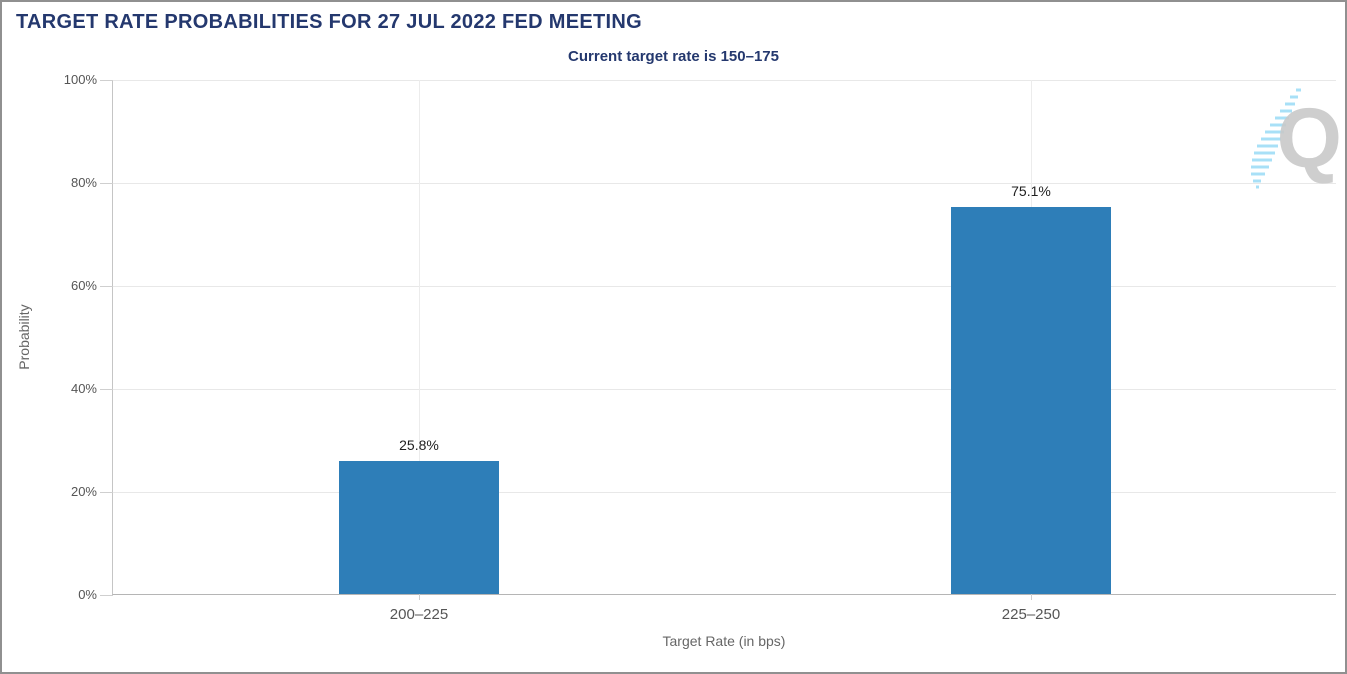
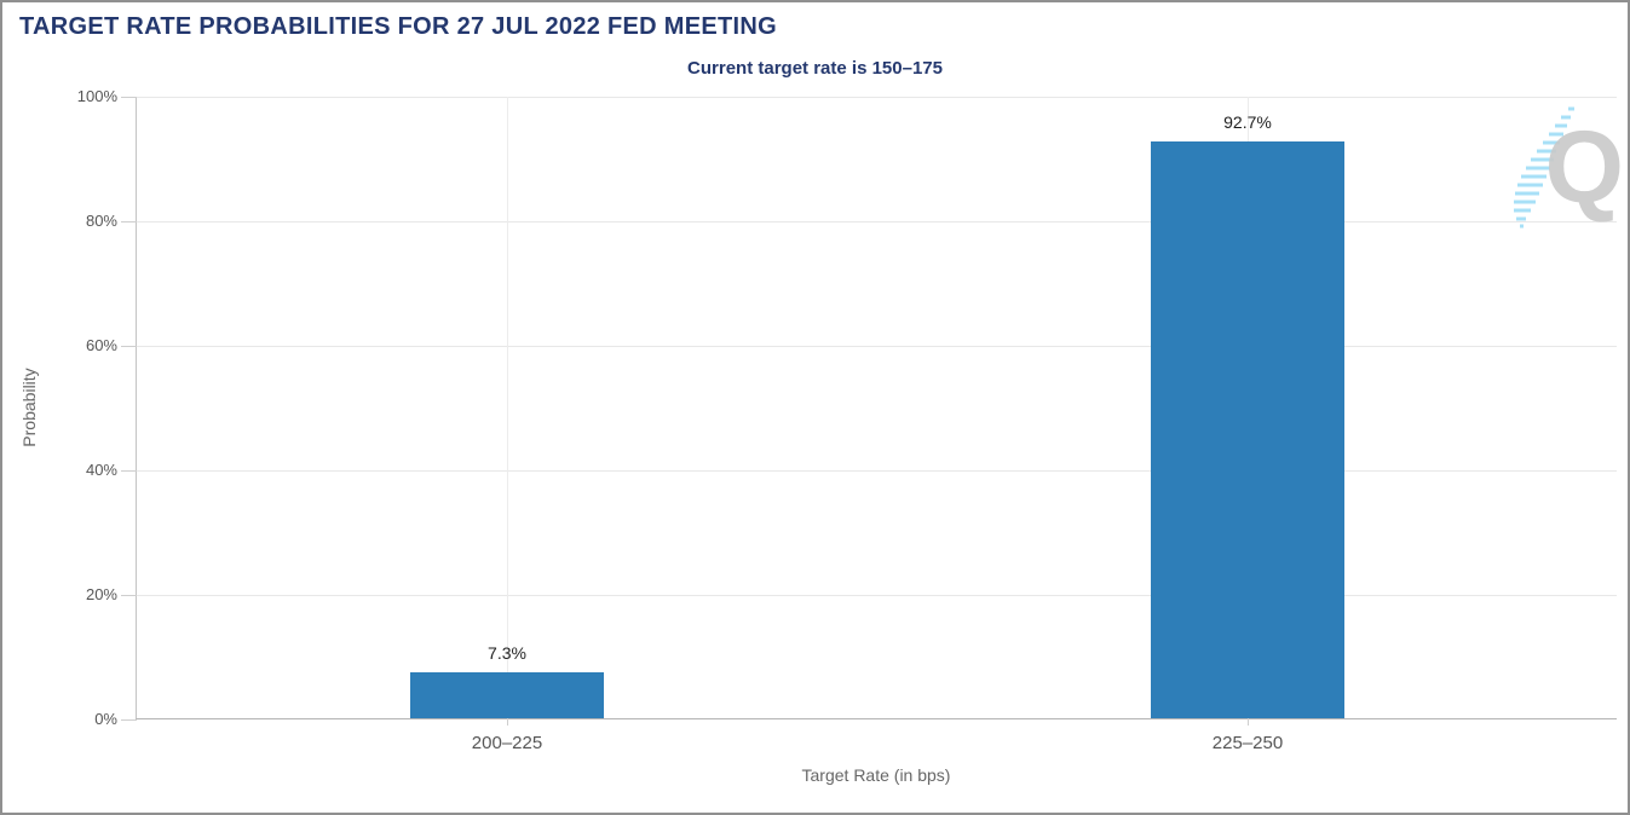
200–225: 25.8% -> 7.3%
225–250: 75.1% -> 92.7%
